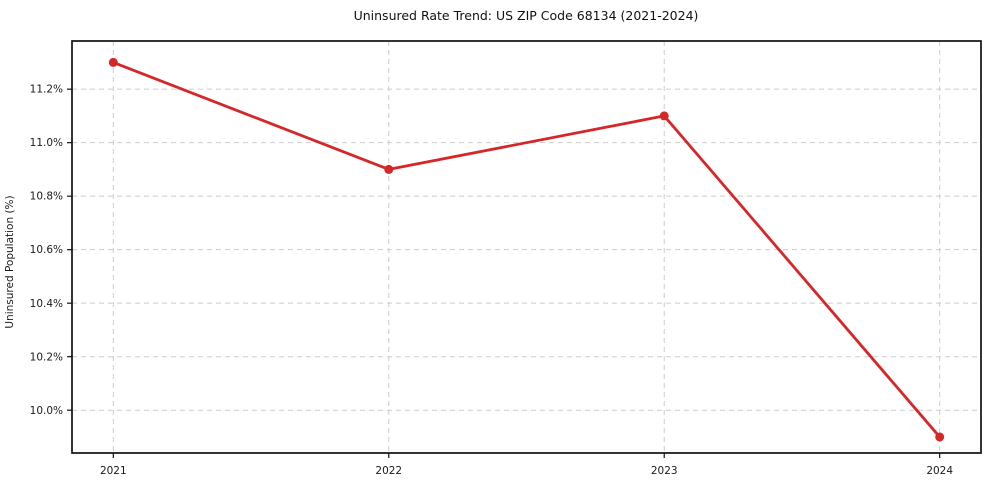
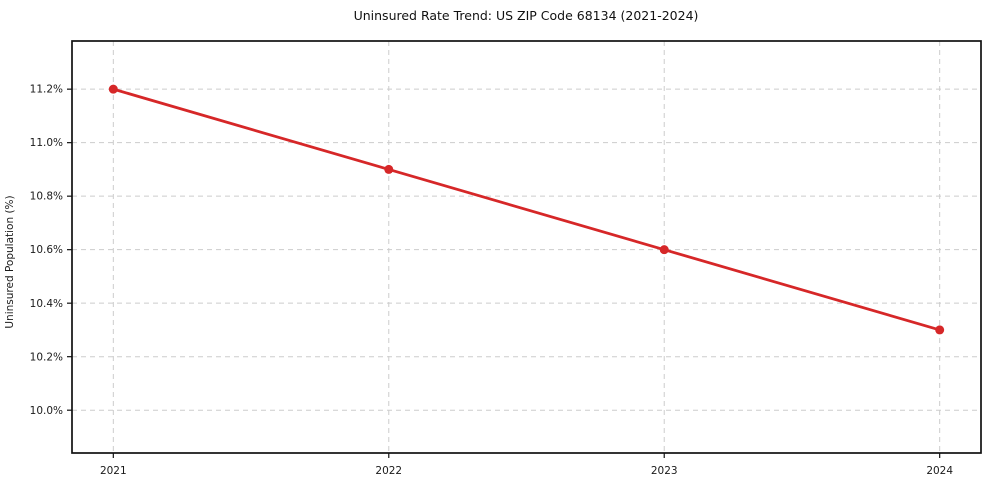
2021: 11.3% -> 11.2%
2023: 11.1% -> 10.6%
2024: 9.9% -> 10.3%
